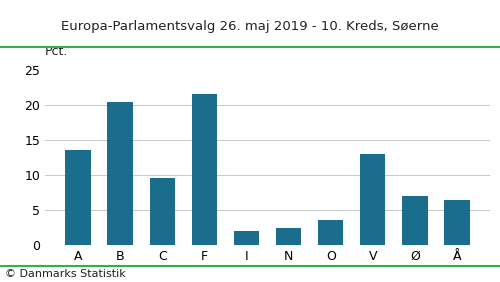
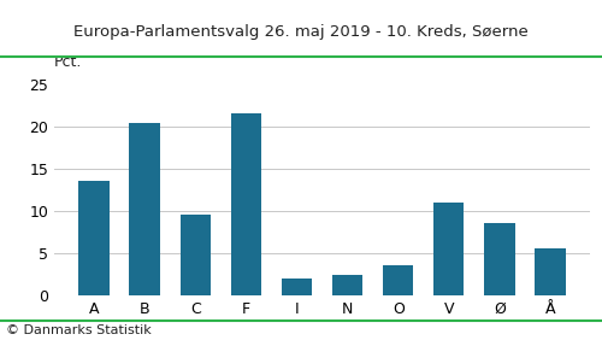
V: 13.1 -> 11.0
Ø: 7.0 -> 8.6
Å: 6.5 -> 5.6
